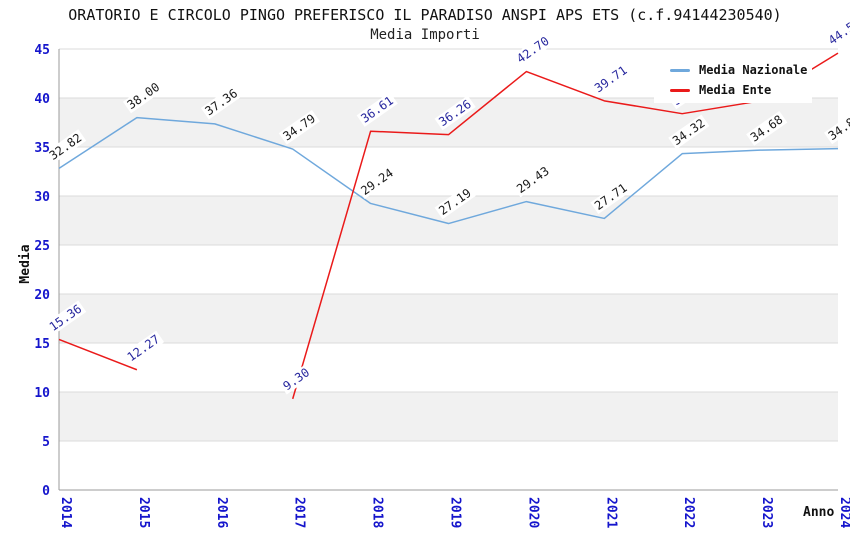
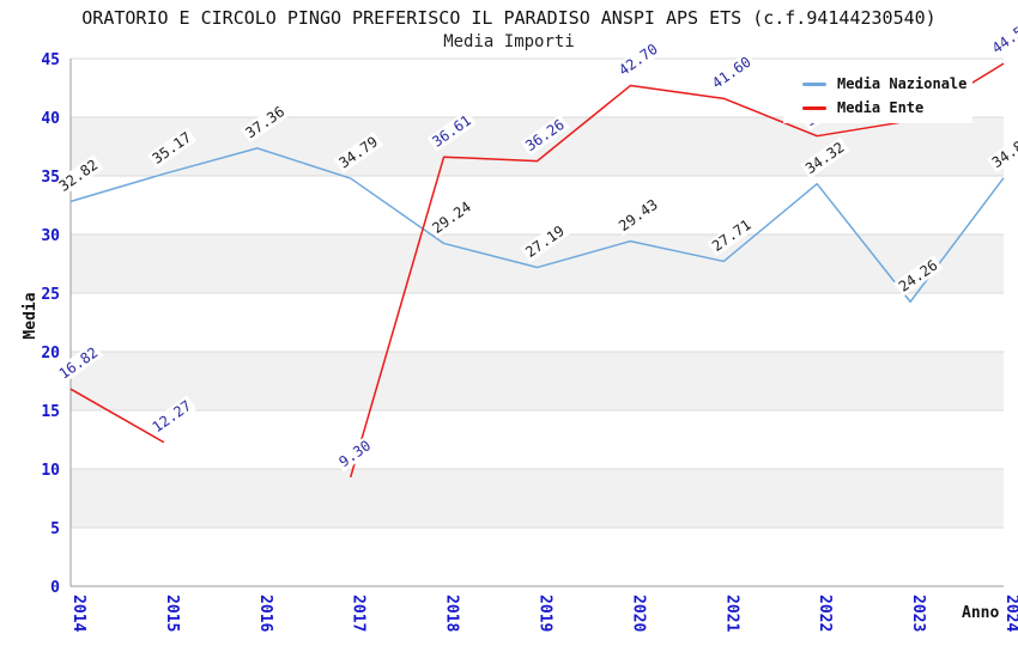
Media Ente/2014: 15.36 -> 16.82
Media Nazionale/2015: 38.00 -> 35.17
Media Ente/2021: 39.71 -> 41.60
Media Nazionale/2023: 34.68 -> 24.26
